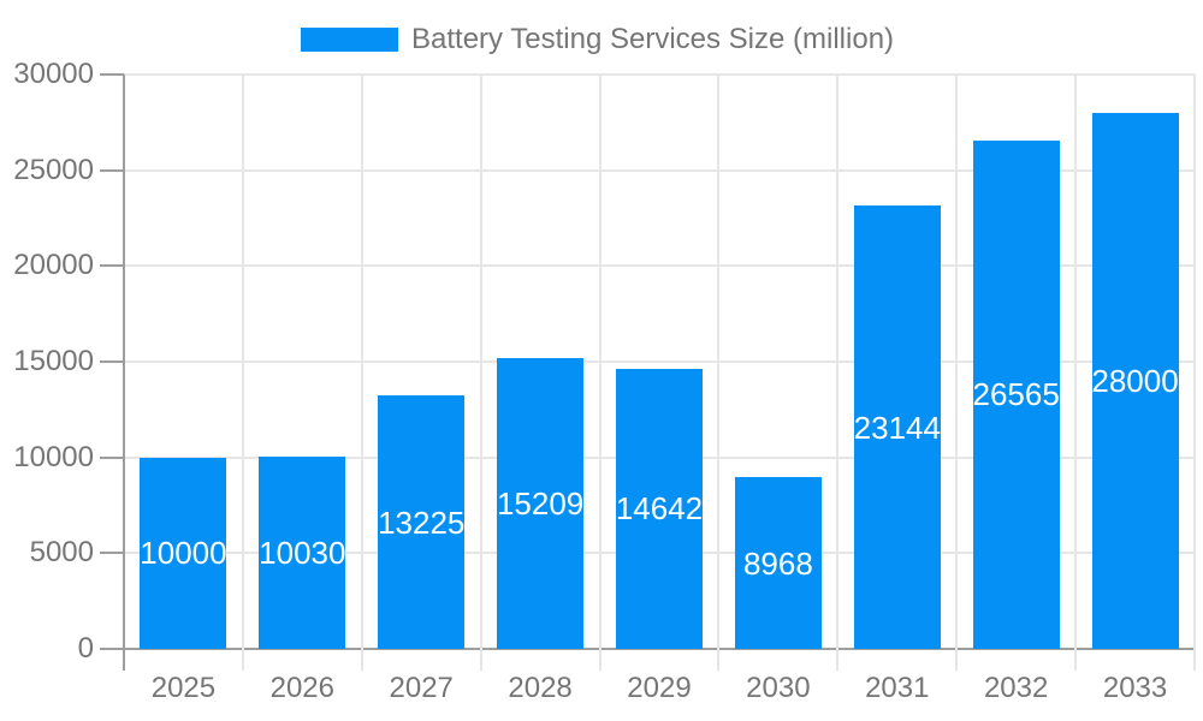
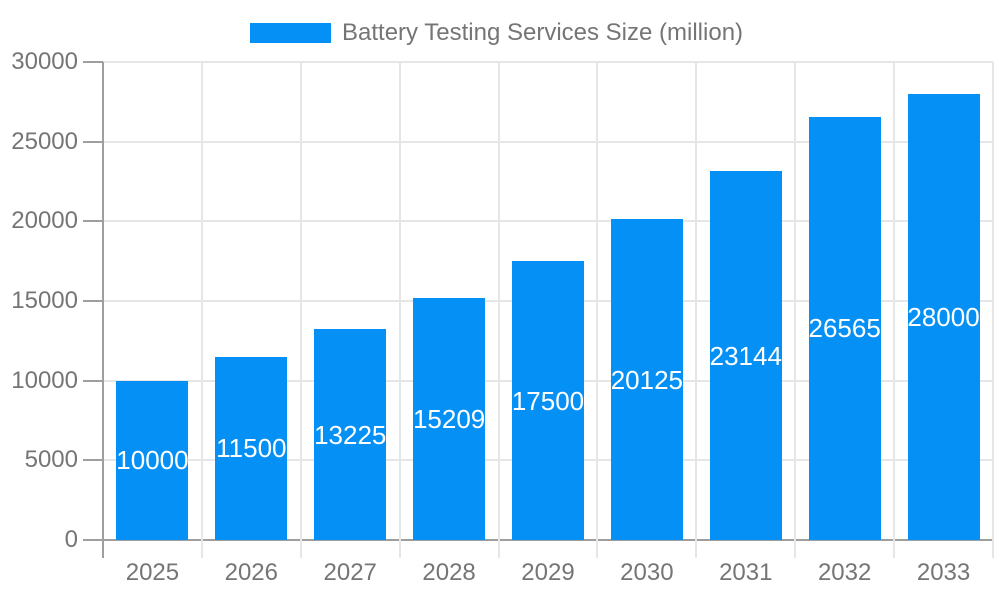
2026: 10030 -> 11500
2029: 14642 -> 17500
2030: 8968 -> 20125
